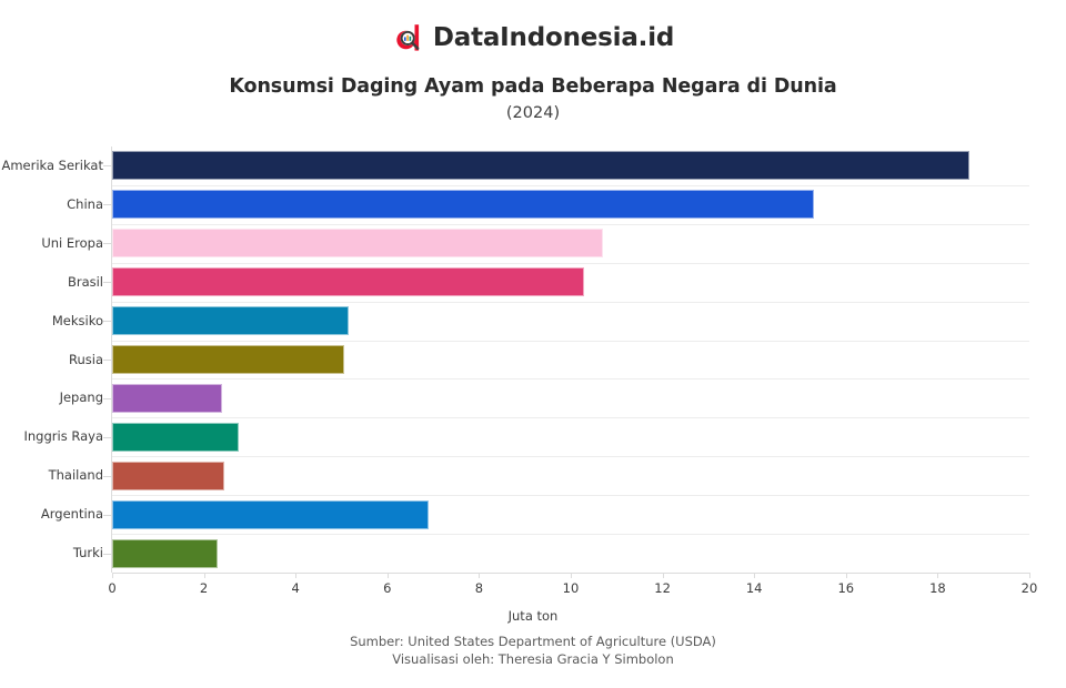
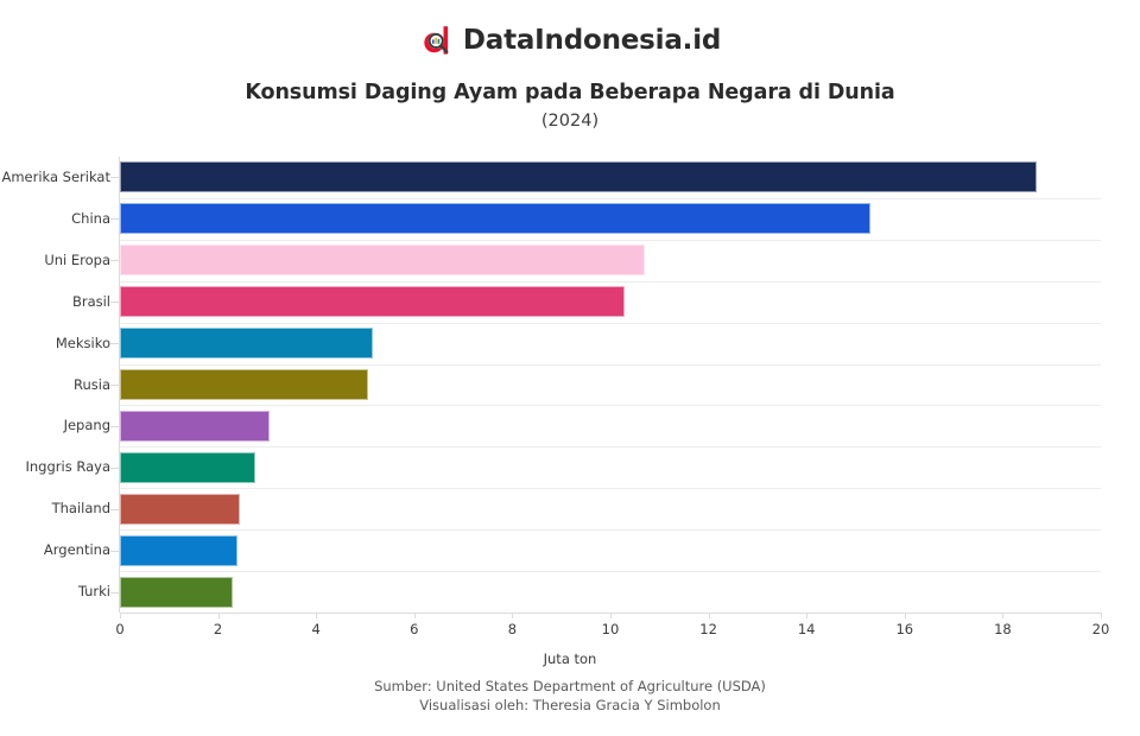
Jepang: 2.4 -> 3.0
Argentina: 6.9 -> 2.4
